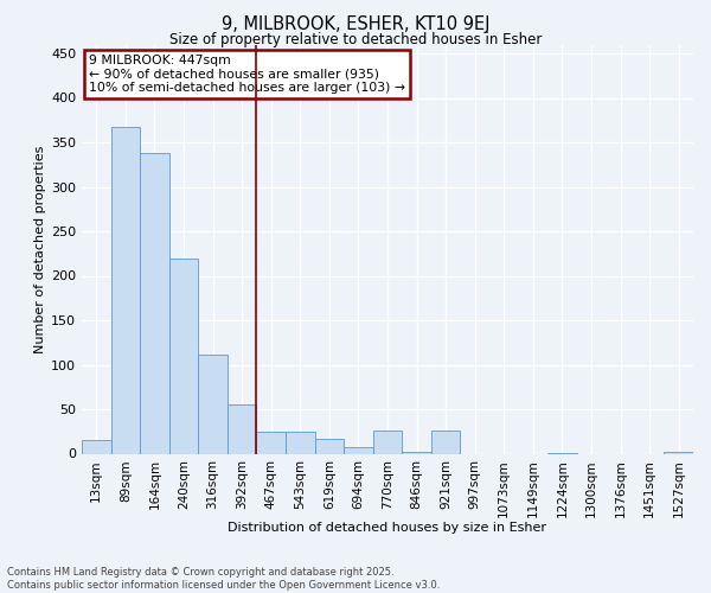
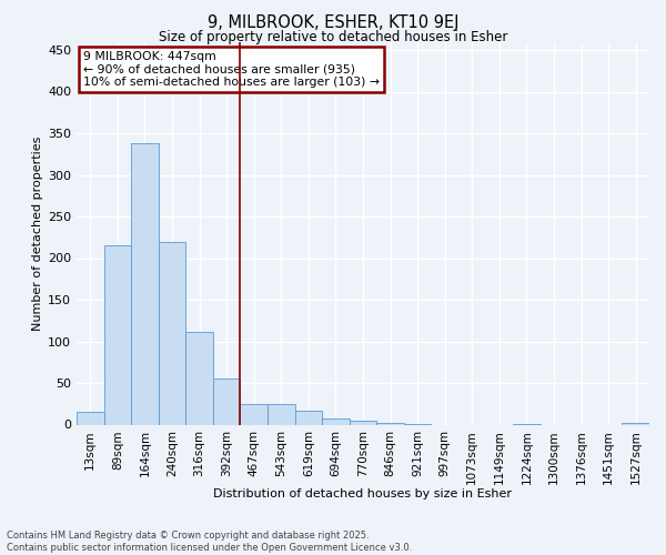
89sqm: 368 -> 216
770sqm: 26 -> 5
921sqm: 26 -> 1
